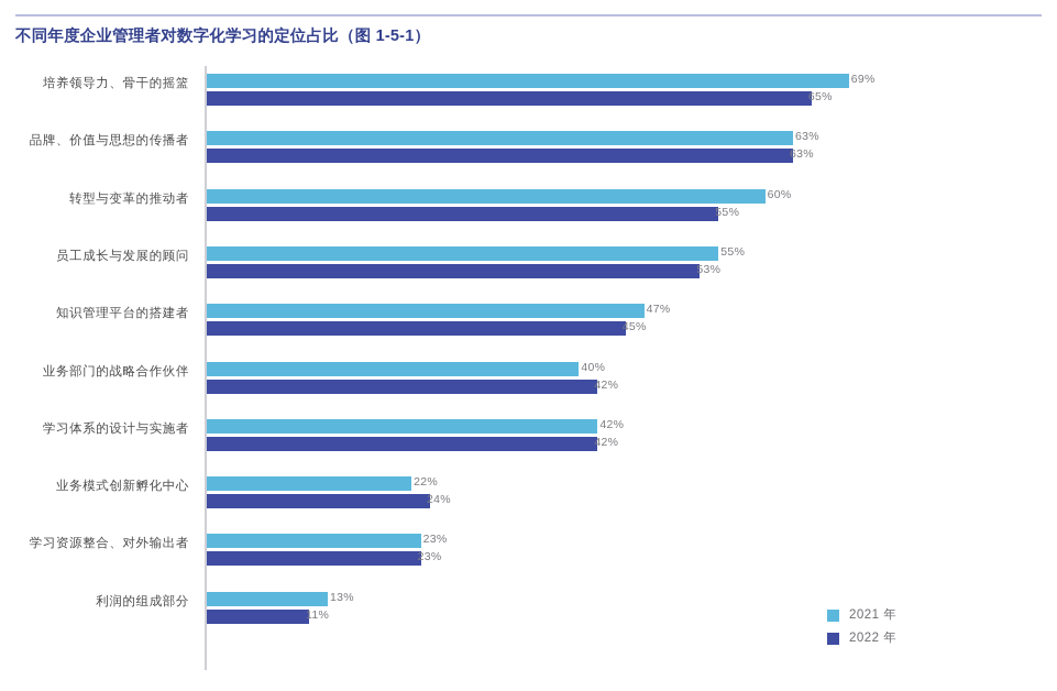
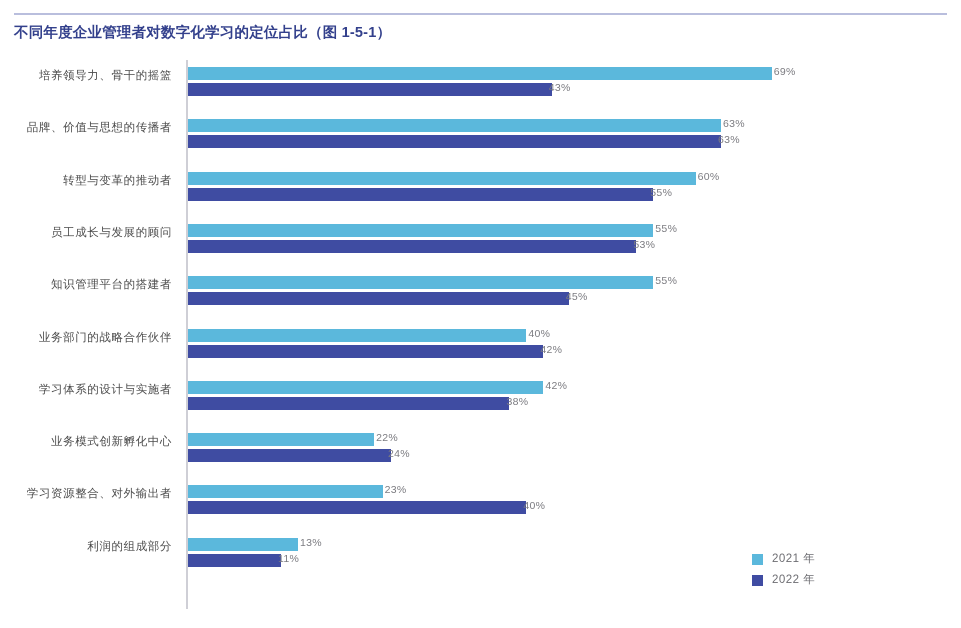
2022 年/培养领导力、骨干的摇篮: 65% -> 43%
2021 年/知识管理平台的搭建者: 47% -> 55%
2022 年/学习体系的设计与实施者: 42% -> 38%
2022 年/学习资源整合、对外输出者: 23% -> 40%
